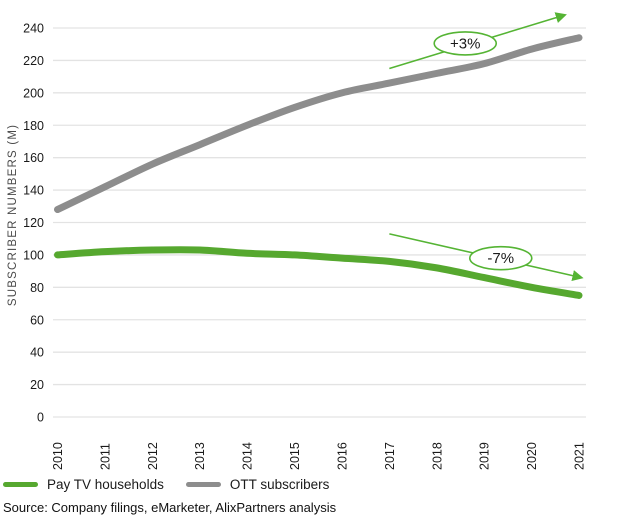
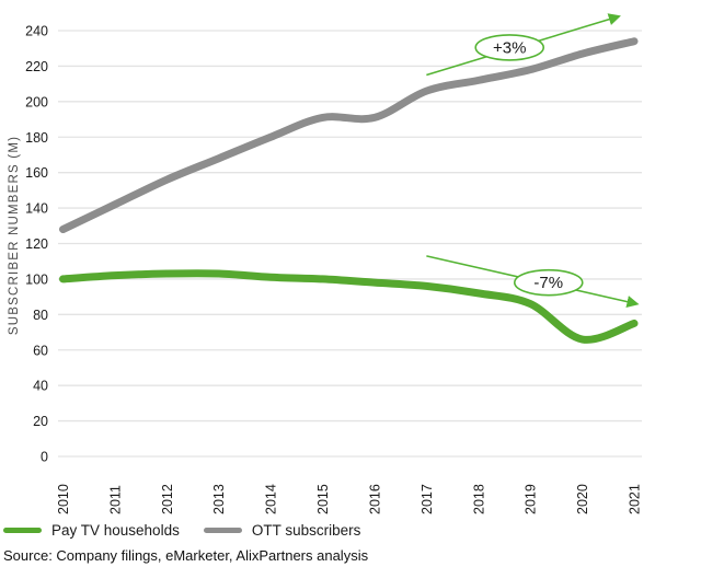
OTT subscribers/2016: 200 -> 191
Pay TV households/2020: 80 -> 66
